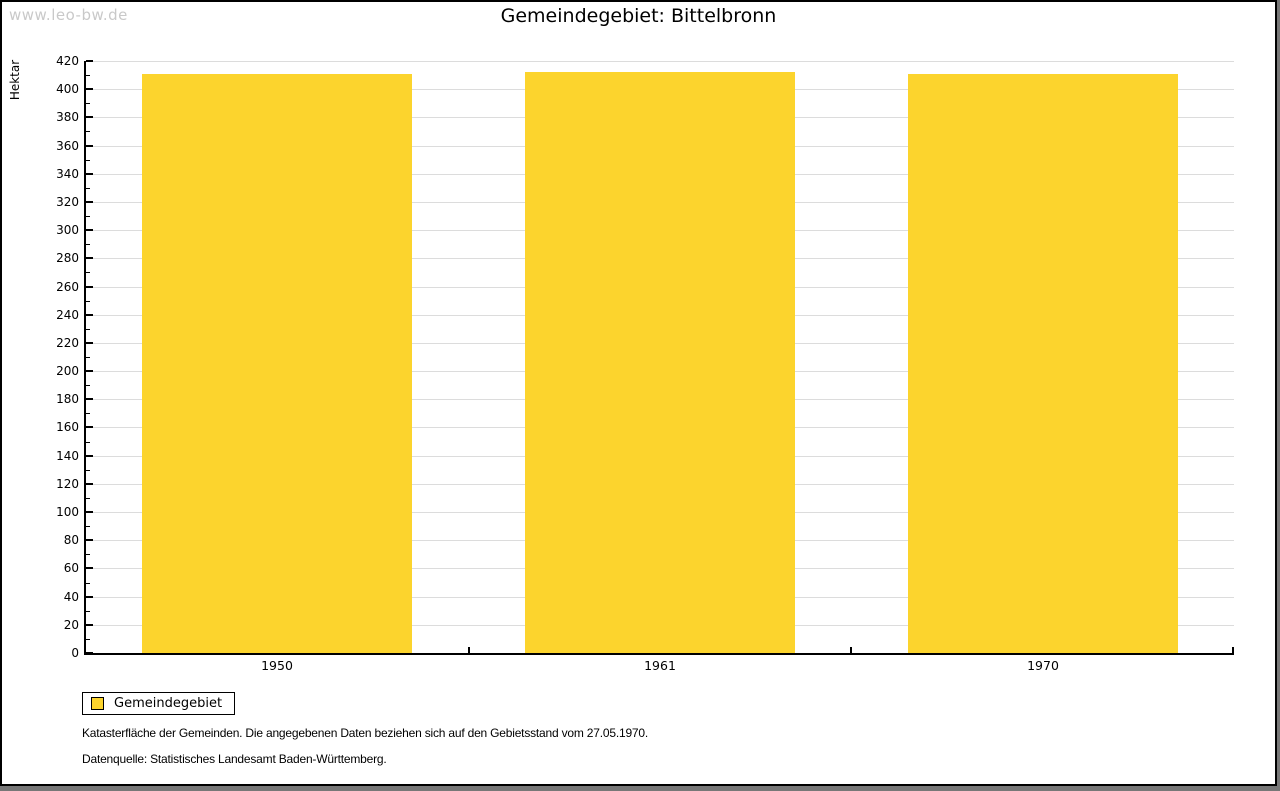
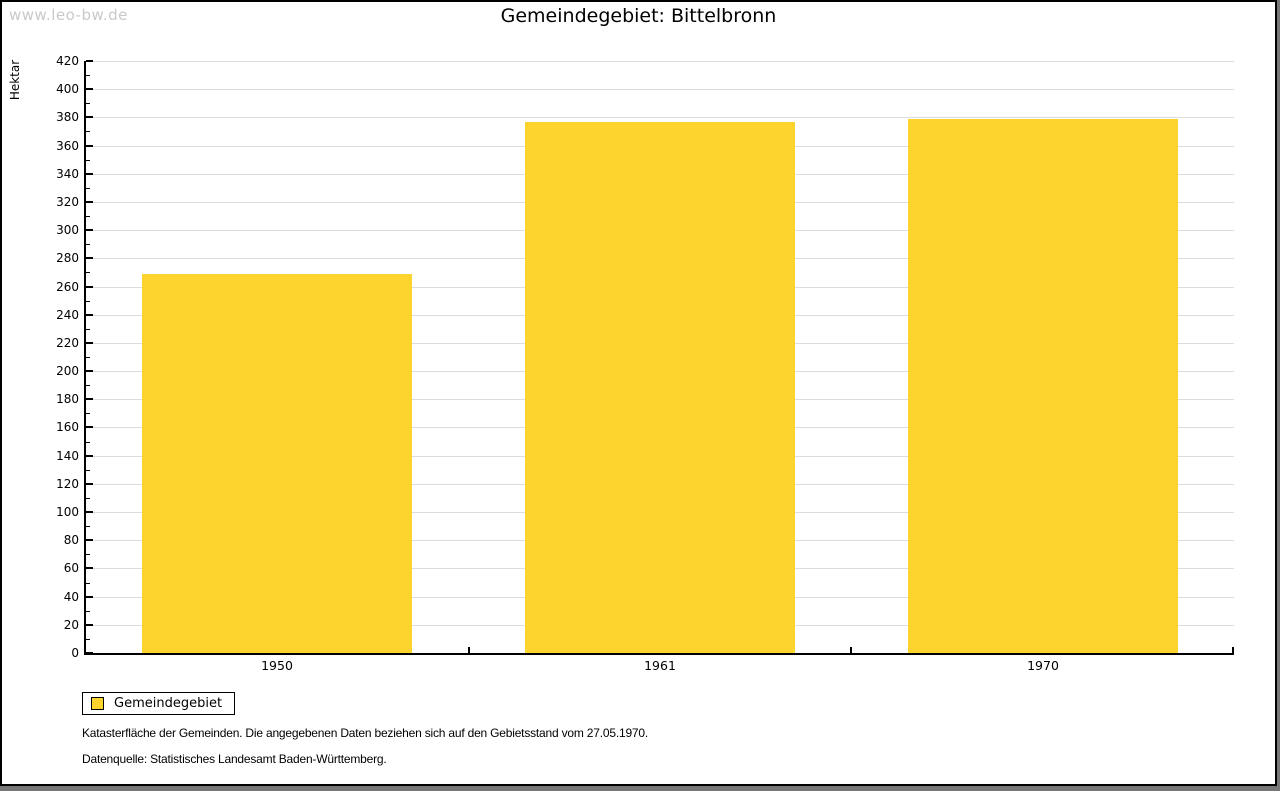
1950: 411 -> 269
1961: 412 -> 377
1970: 411 -> 379
